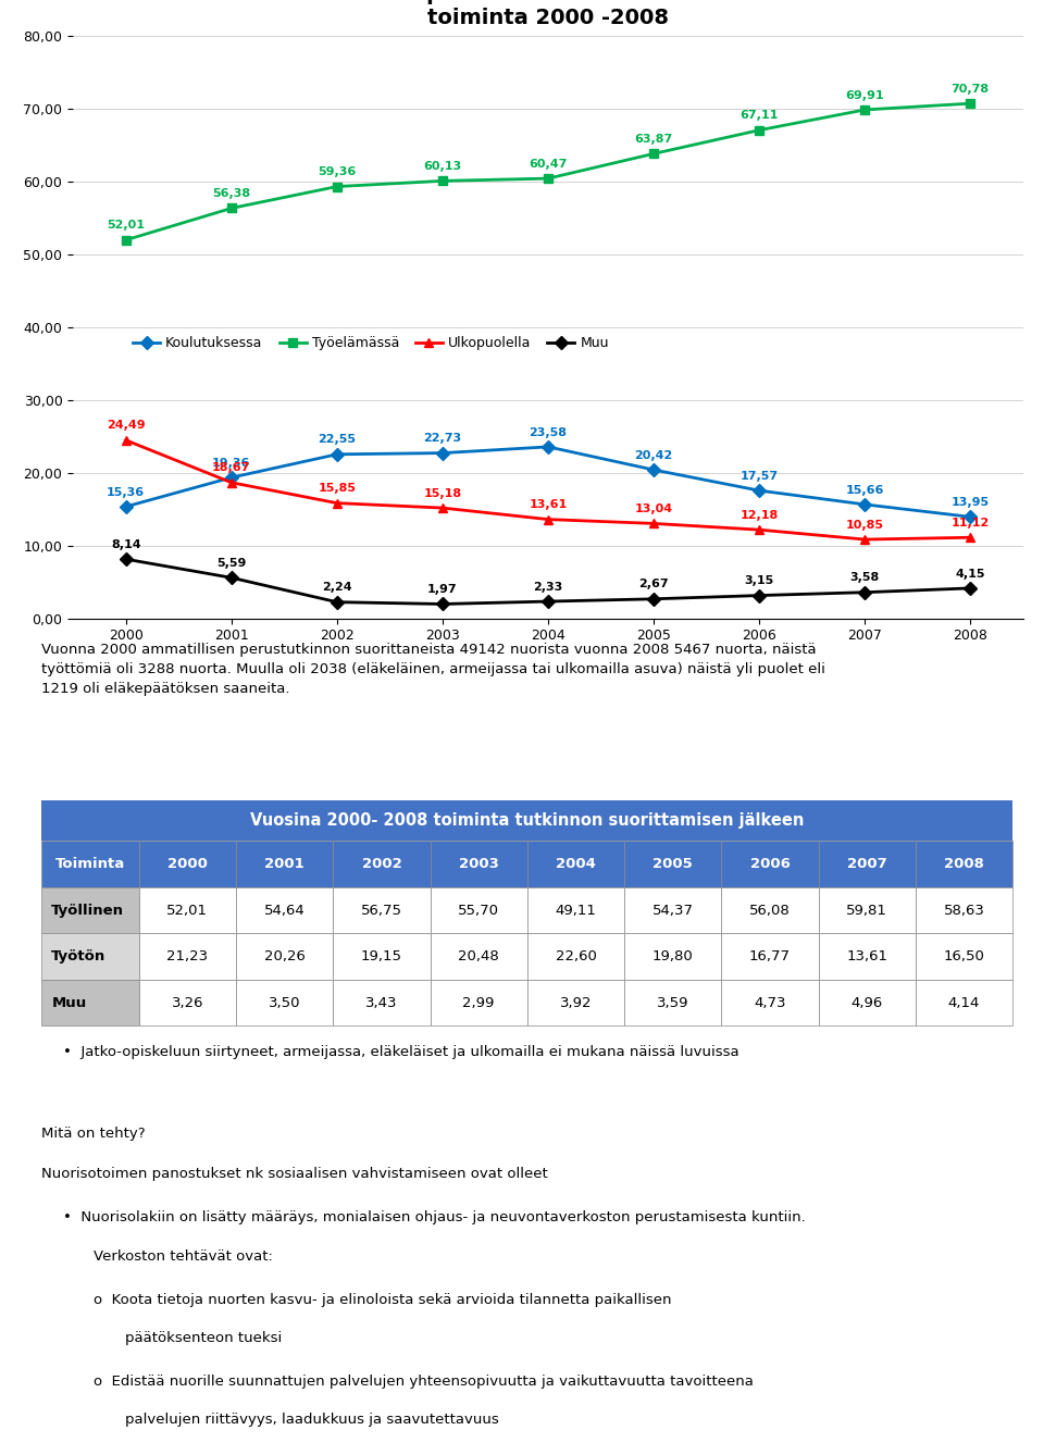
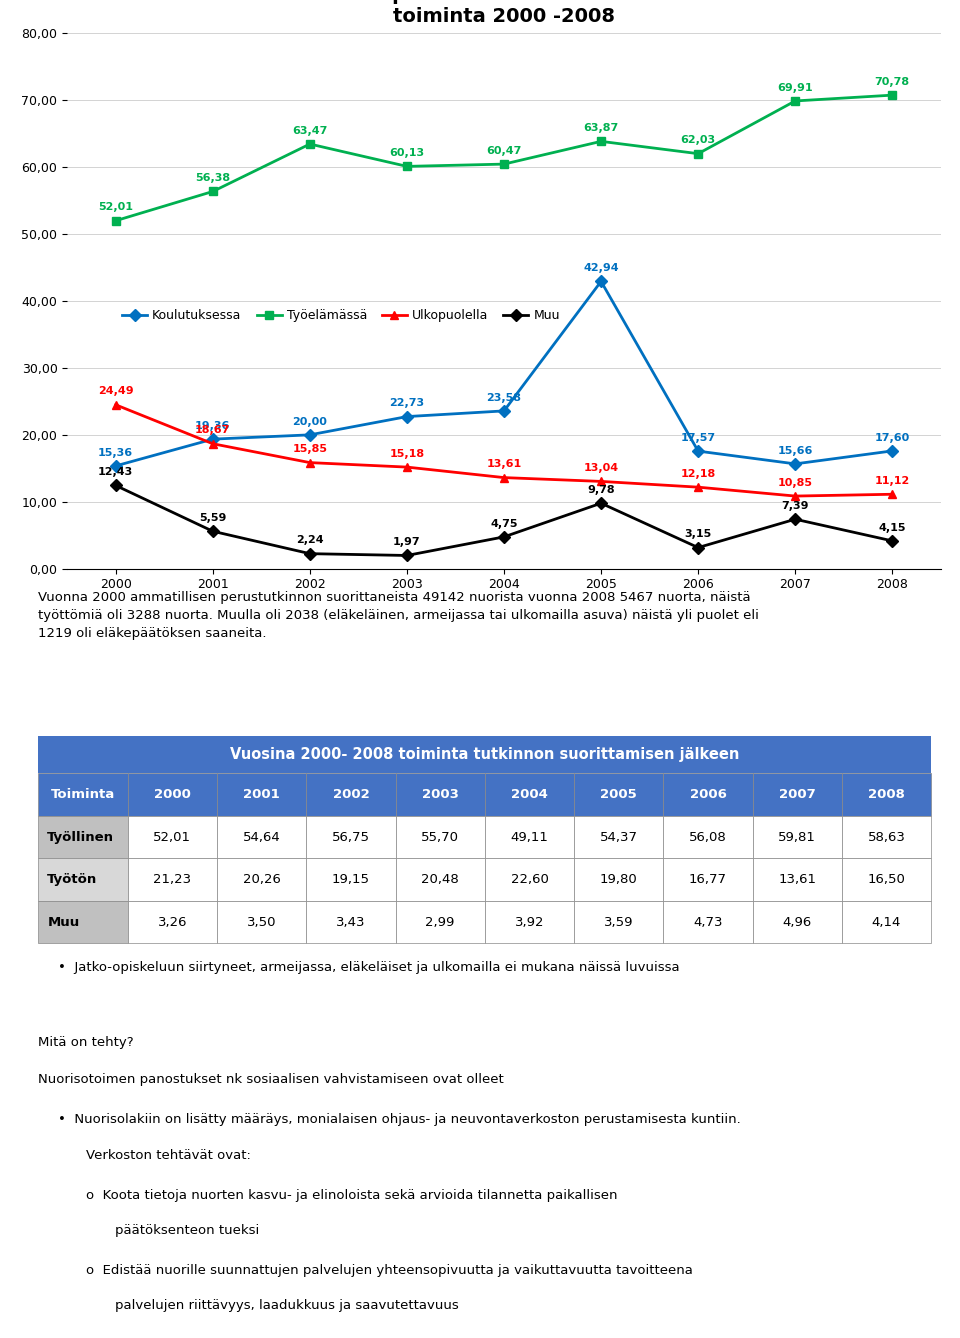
Muu/2000: 8,14 -> 12,43
Koulutuksessa/2002: 22,55 -> 20,00
Työelämässä/2002: 59,36 -> 63,47
Muu/2004: 2,33 -> 4,75
Koulutuksessa/2005: 20,42 -> 42,94
Muu/2005: 2,67 -> 9,78
Työelämässä/2006: 67,11 -> 62,03
Muu/2007: 3,58 -> 7,39
Koulutuksessa/2008: 13,95 -> 17,60
